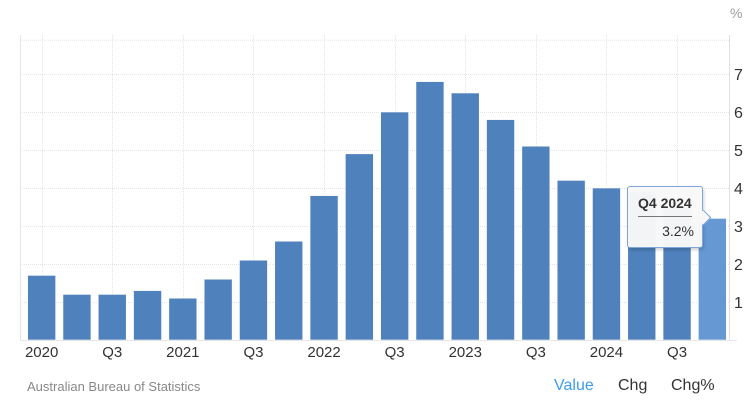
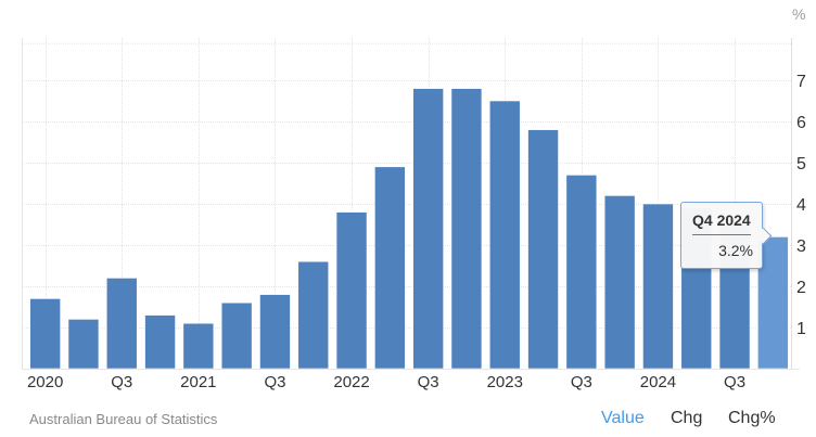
2020 Q3: 1.2 -> 2.2
2021 Q3: 2.1 -> 1.8
2022 Q3: 6.0 -> 6.8
2023 Q3: 5.1 -> 4.7
